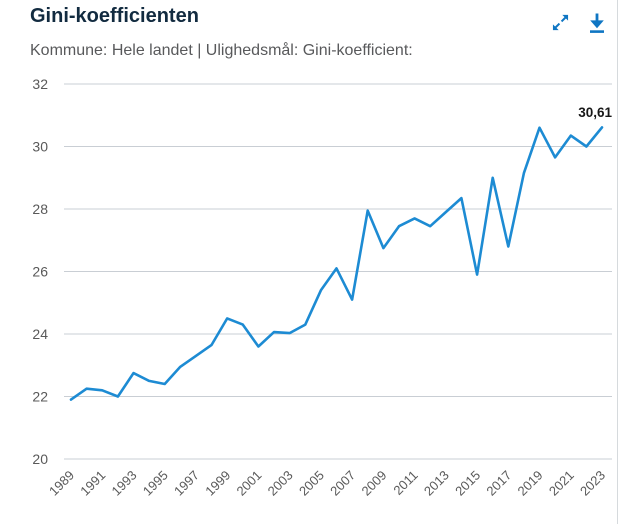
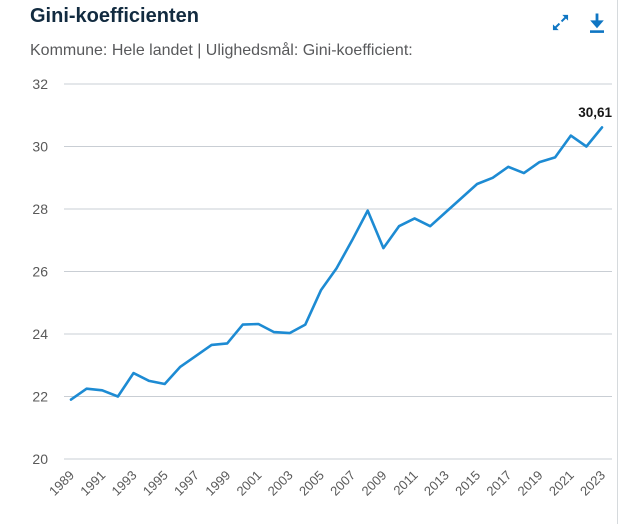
1999: 24.5 -> 23.7
2001: 23.6 -> 24.3
2007: 25.1 -> 27.0
2015: 25.9 -> 28.8
2017: 26.8 -> 29.4
2019: 30.6 -> 29.5
